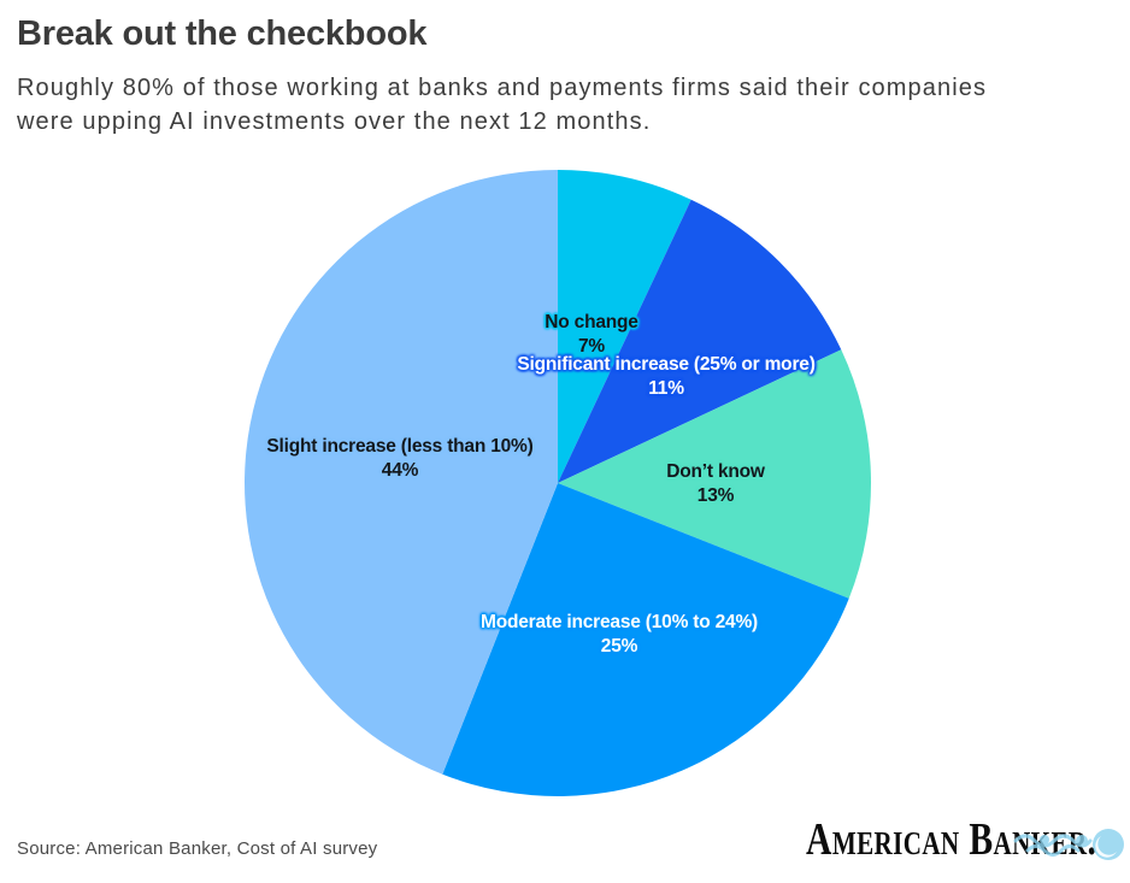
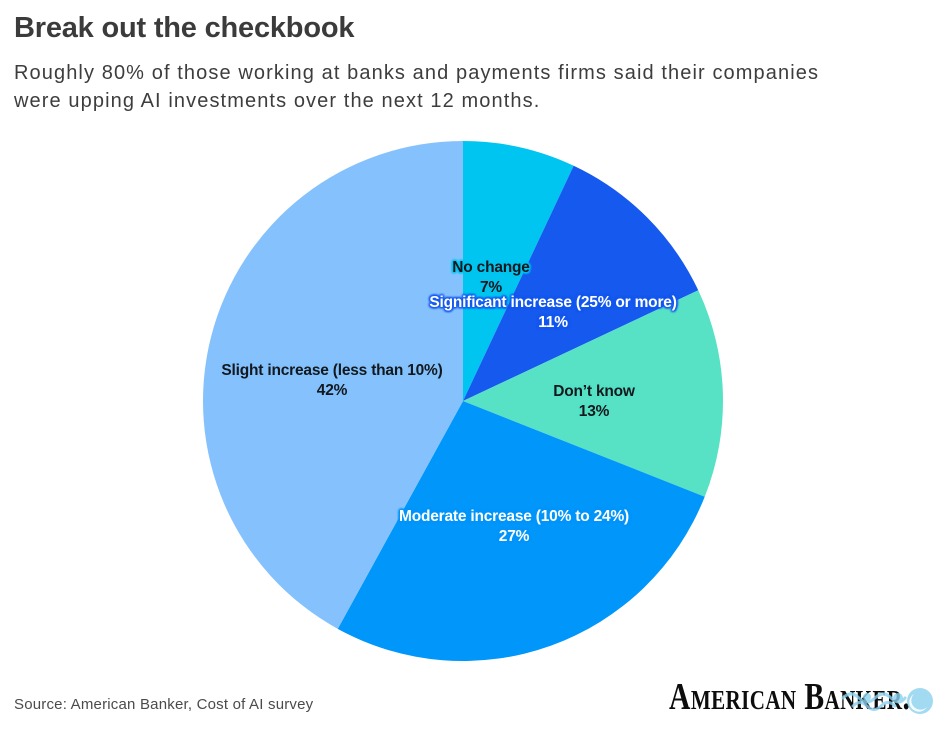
Moderate increase (10% to 24%): 25% -> 27%
Slight increase (less than 10%): 44% -> 42%
